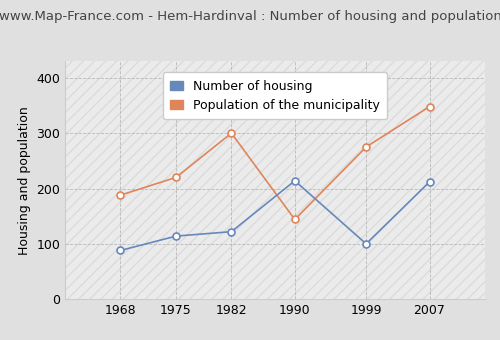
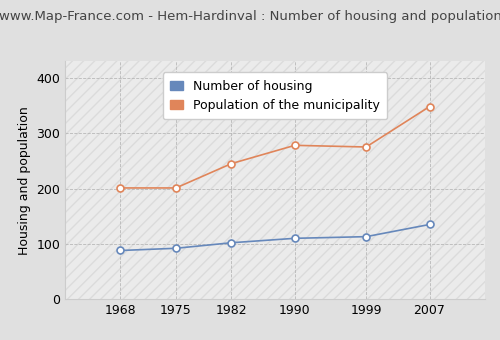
Population of the municipality/1968: 188 -> 201
Number of housing/1975: 114 -> 92
Population of the municipality/1975: 220 -> 201
Number of housing/1982: 122 -> 102
Population of the municipality/1982: 300 -> 245
Number of housing/1990: 214 -> 110
Population of the municipality/1990: 144 -> 278
Number of housing/1999: 100 -> 113
Number of housing/2007: 212 -> 135
